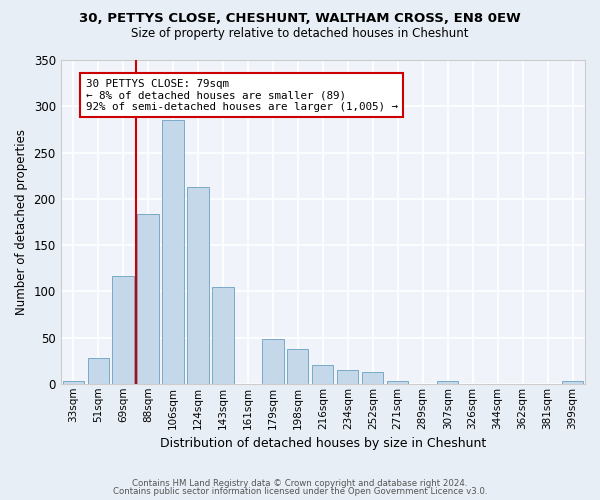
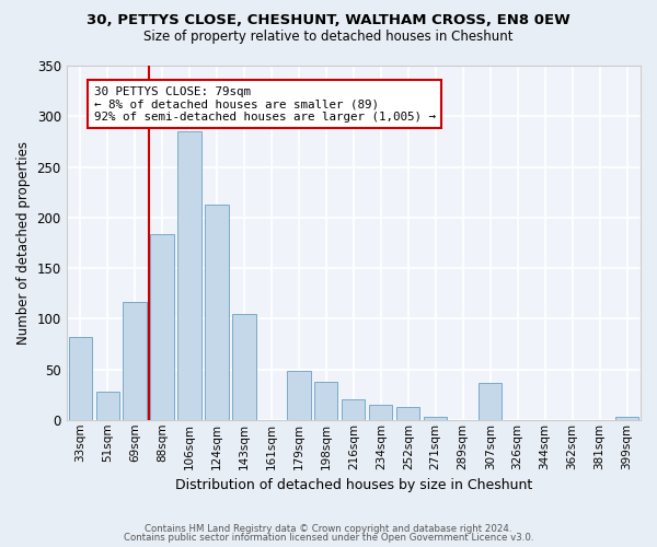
33sqm: 3 -> 82
307sqm: 3 -> 36
